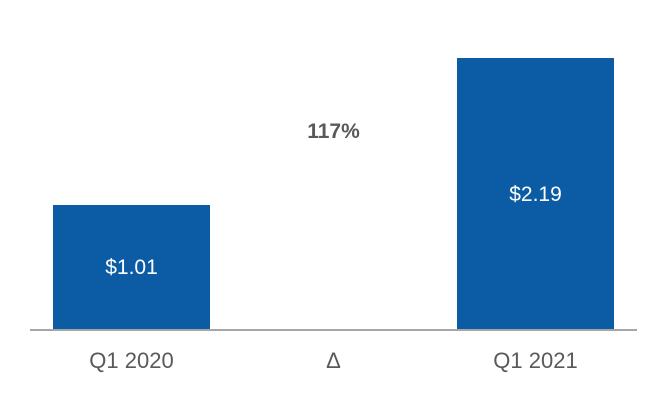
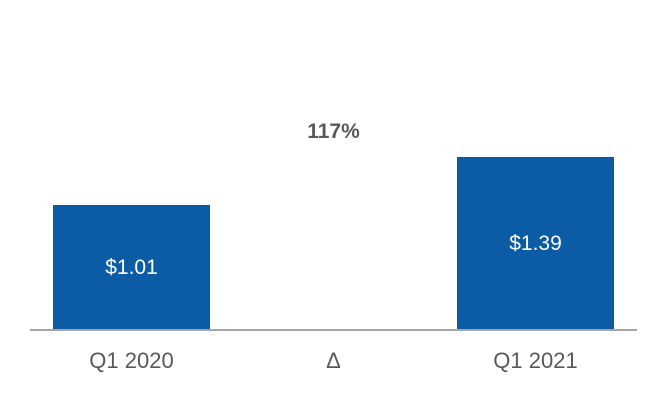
Q1 2021: $2.19 -> $1.39
